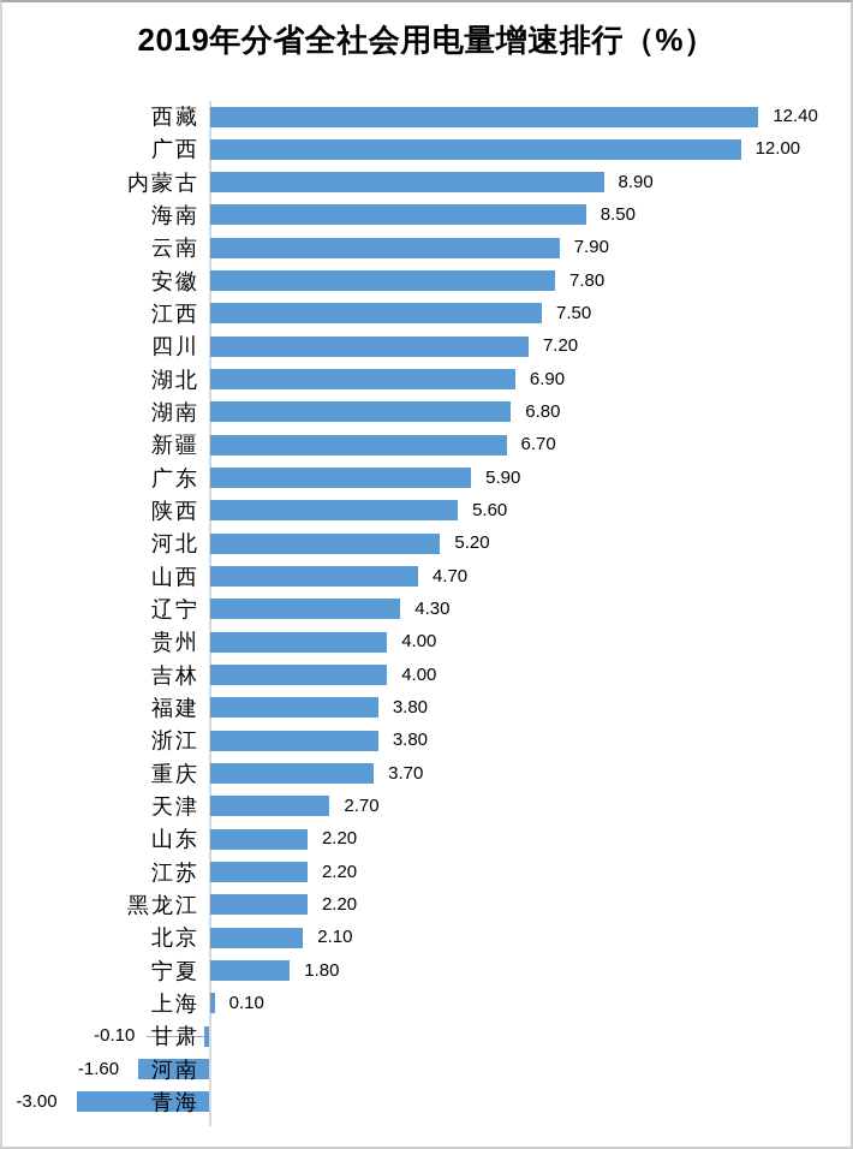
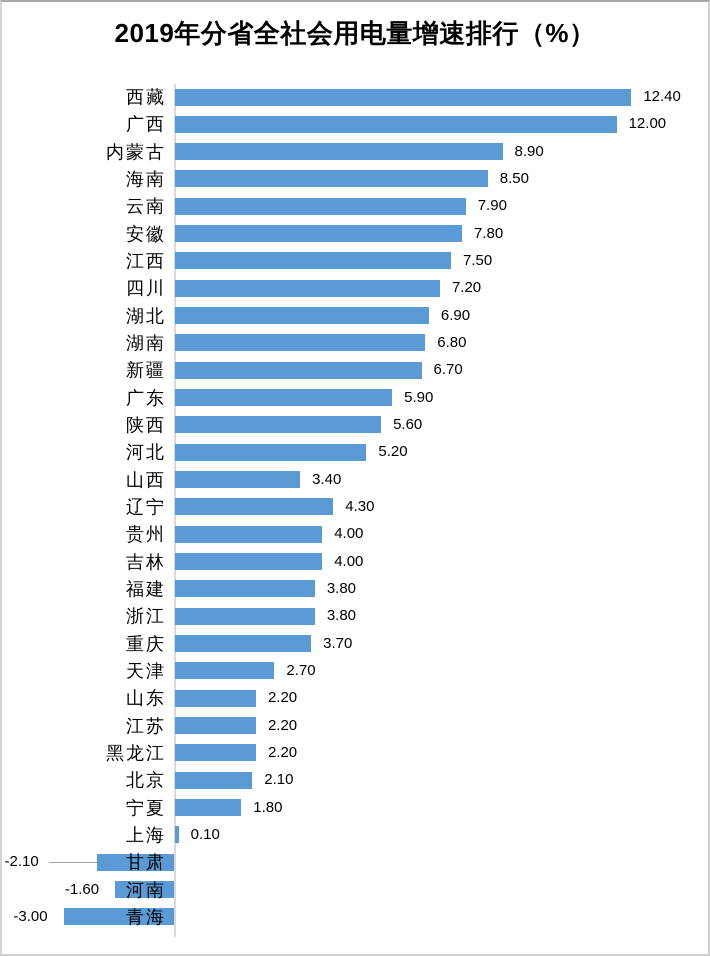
山西: 4.70 -> 3.40
甘肃: -0.10 -> -2.10
